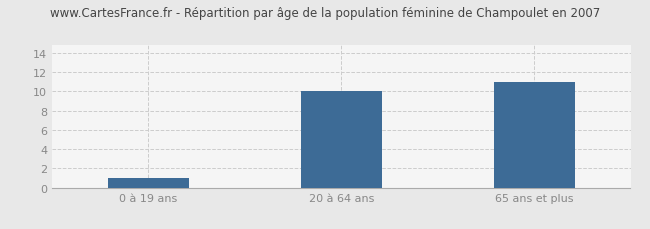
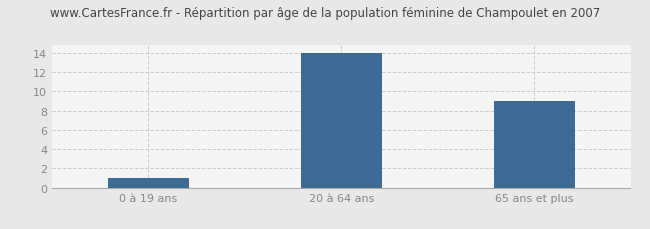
20 à 64 ans: 10 -> 14
65 ans et plus: 11 -> 9
